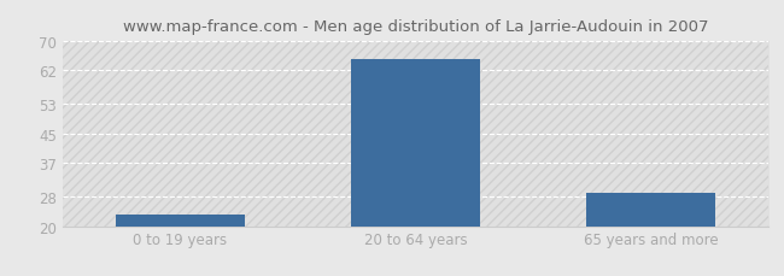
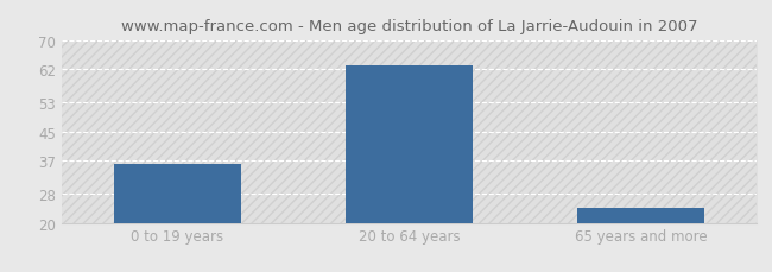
0 to 19 years: 23 -> 36
20 to 64 years: 65 -> 63
65 years and more: 29 -> 24
